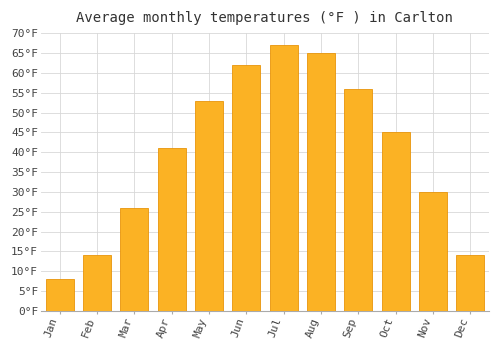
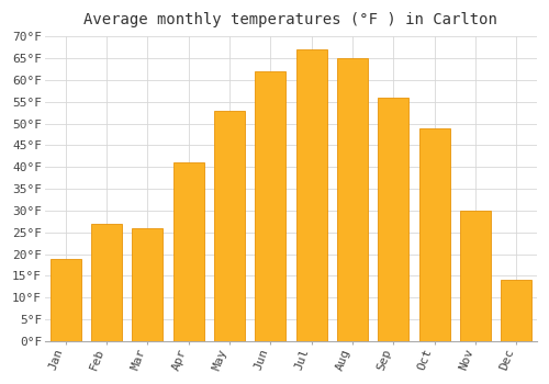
Jan: 8°F -> 19°F
Feb: 14°F -> 27°F
Oct: 45°F -> 49°F
